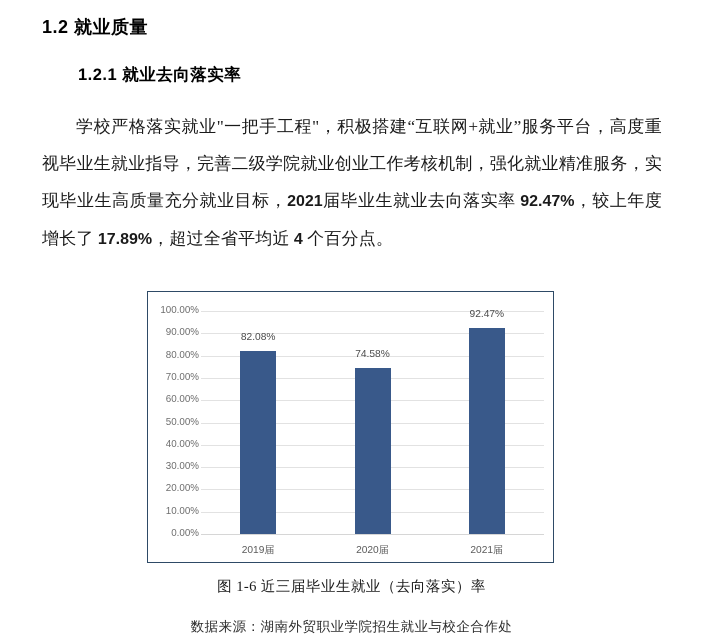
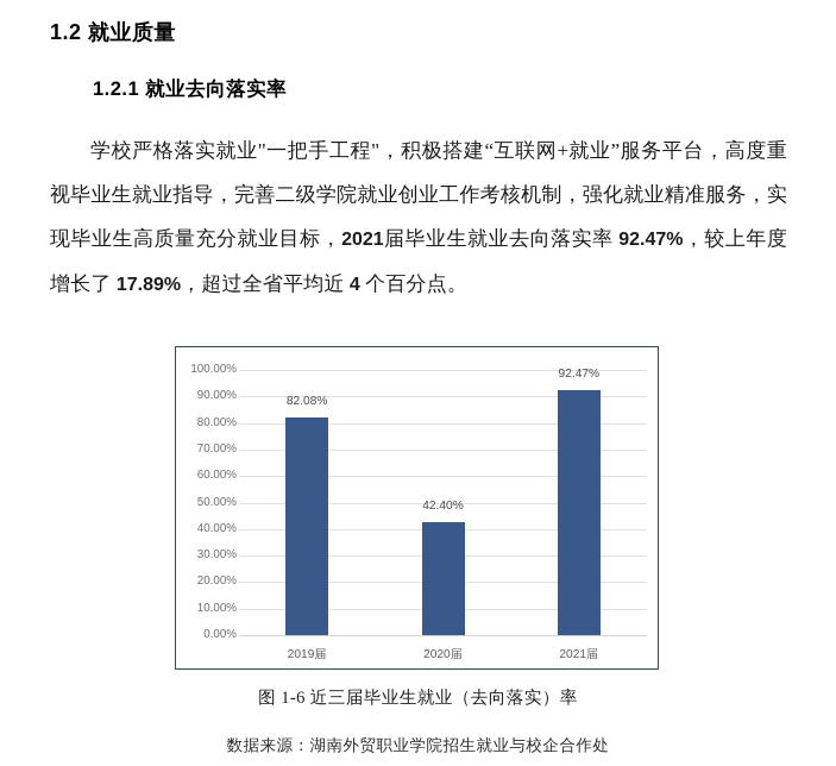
2020届: 74.58% -> 42.40%
